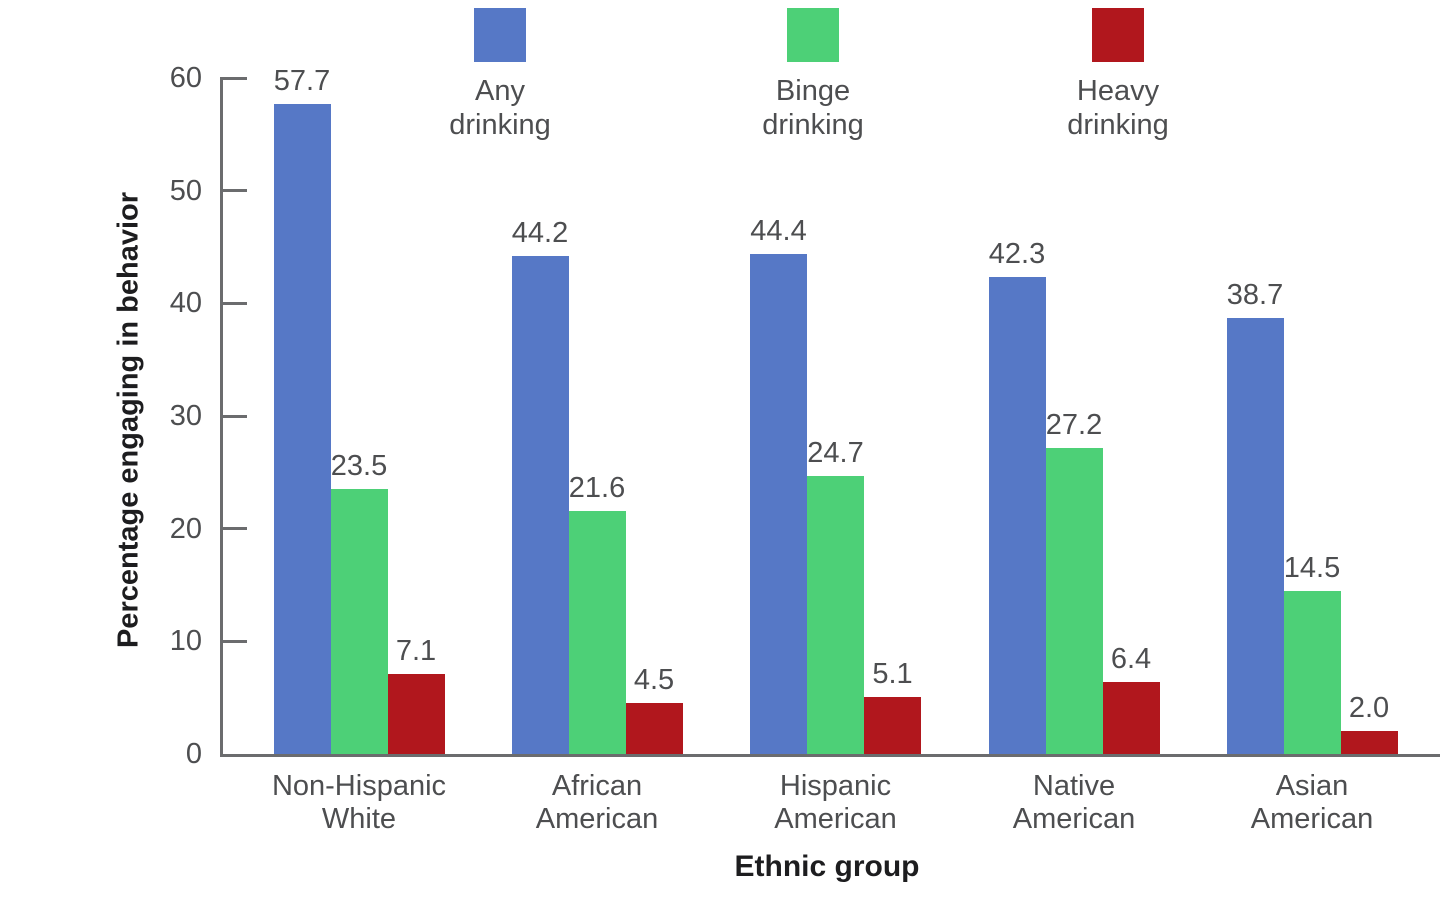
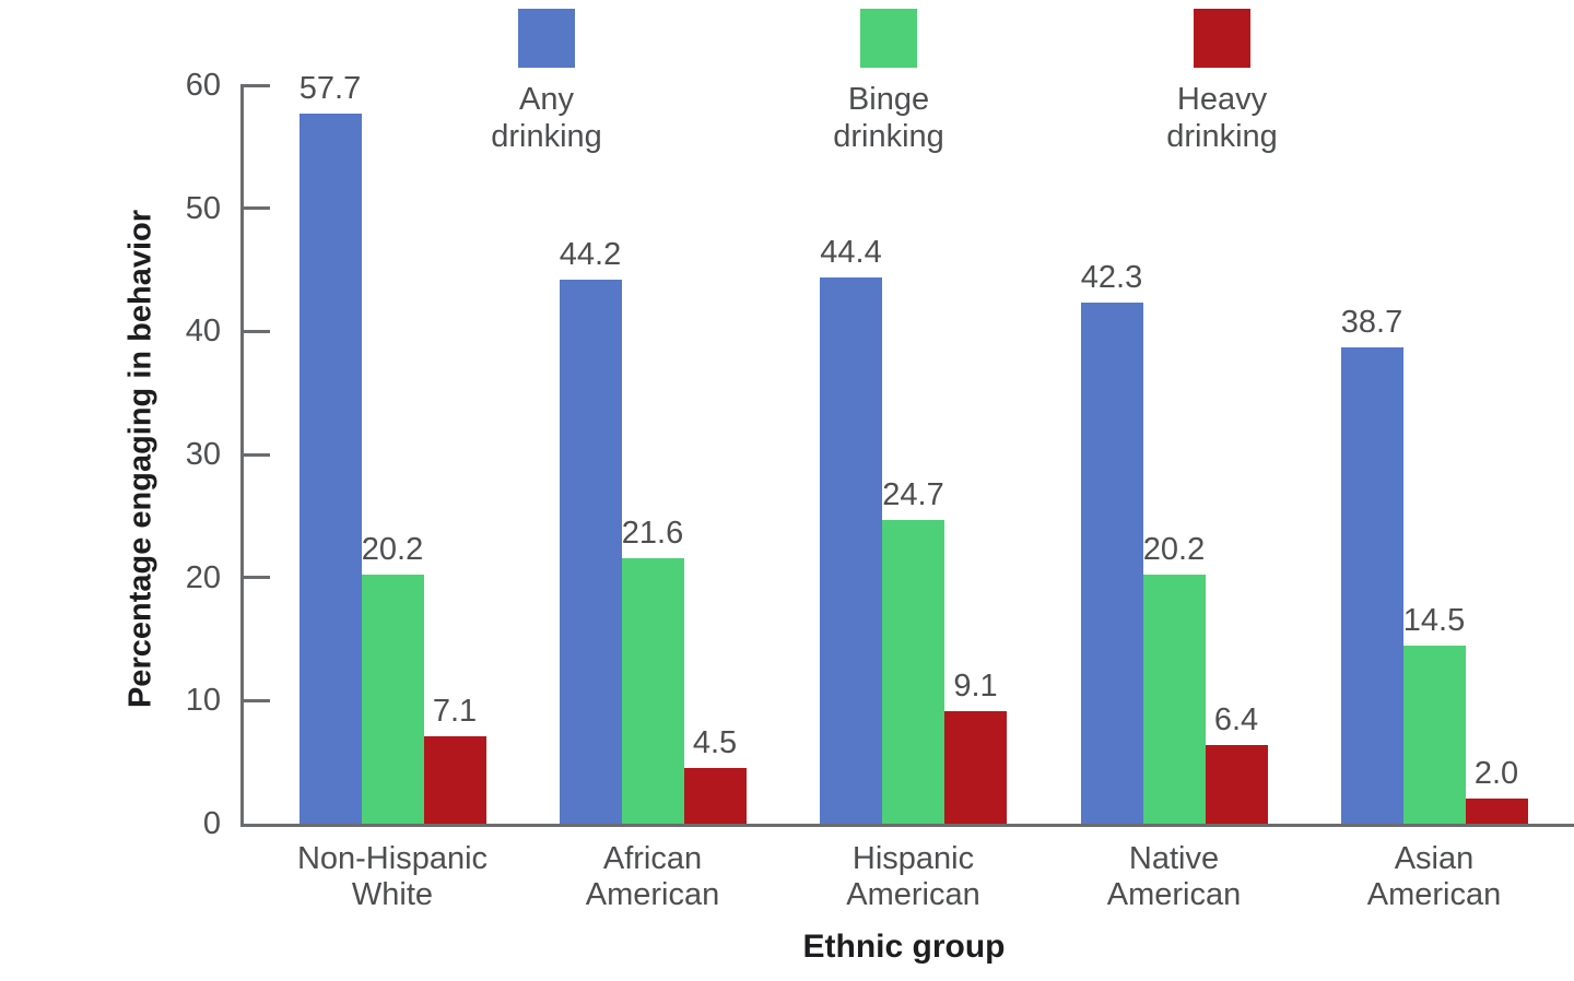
Binge drinking/Non-Hispanic White: 23.5 -> 20.2
Heavy drinking/Hispanic American: 5.1 -> 9.1
Binge drinking/Native American: 27.2 -> 20.2
